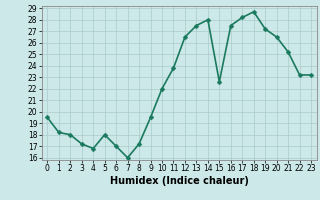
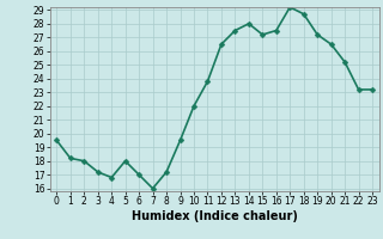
15: 22.6 -> 27.2
17: 28.2 -> 29.2
